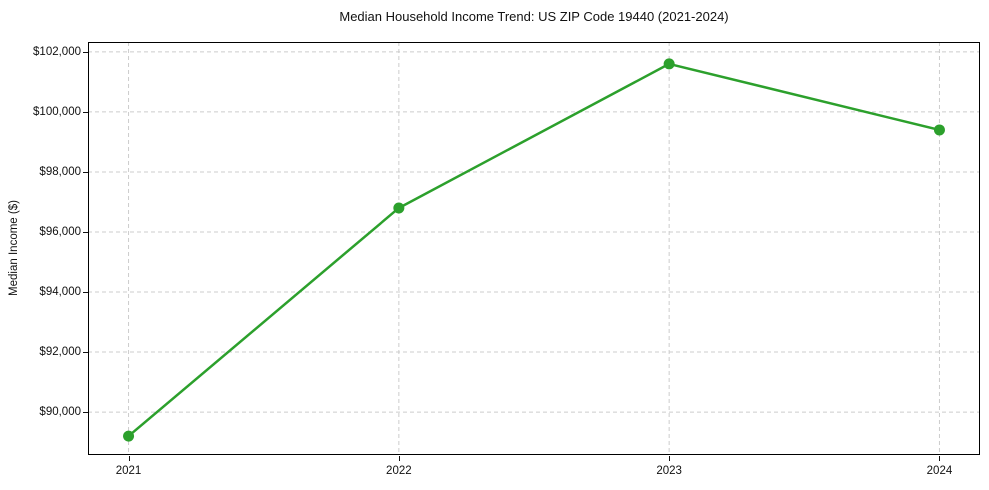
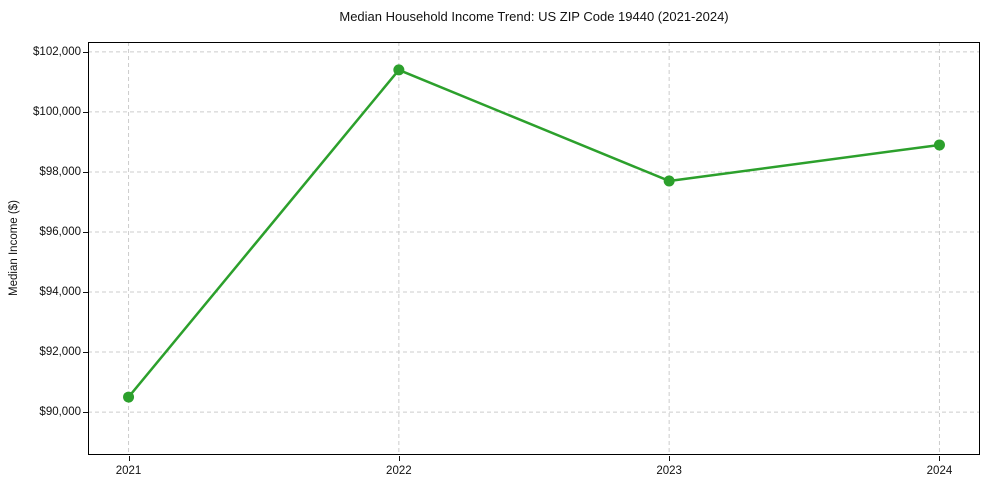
2021: $89200 -> $90500
2022: $96800 -> $101400
2023: $101600 -> $97700
2024: $99400 -> $98900
